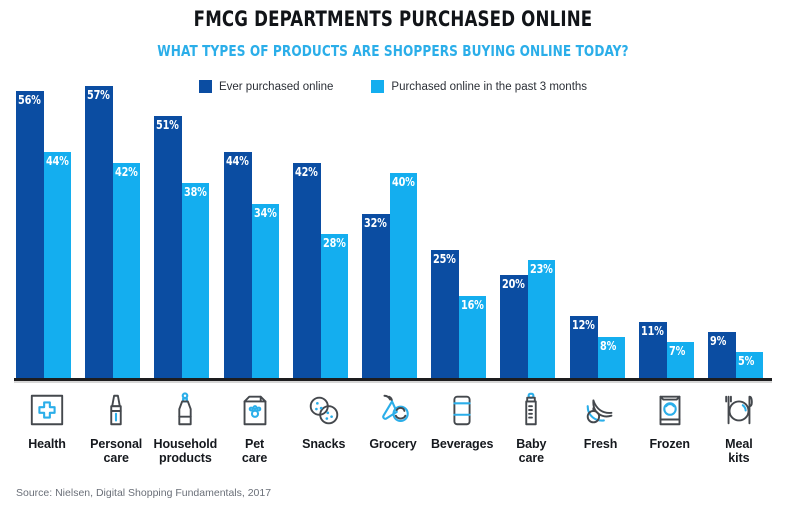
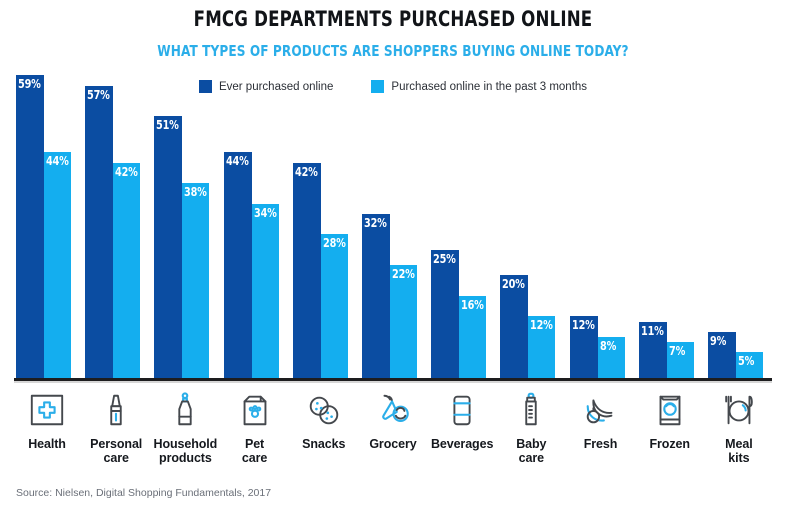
Ever purchased online/Health: 56% -> 59%
Purchased online in the past 3 months/Grocery: 40% -> 22%
Purchased online in the past 3 months/Baby care: 23% -> 12%
